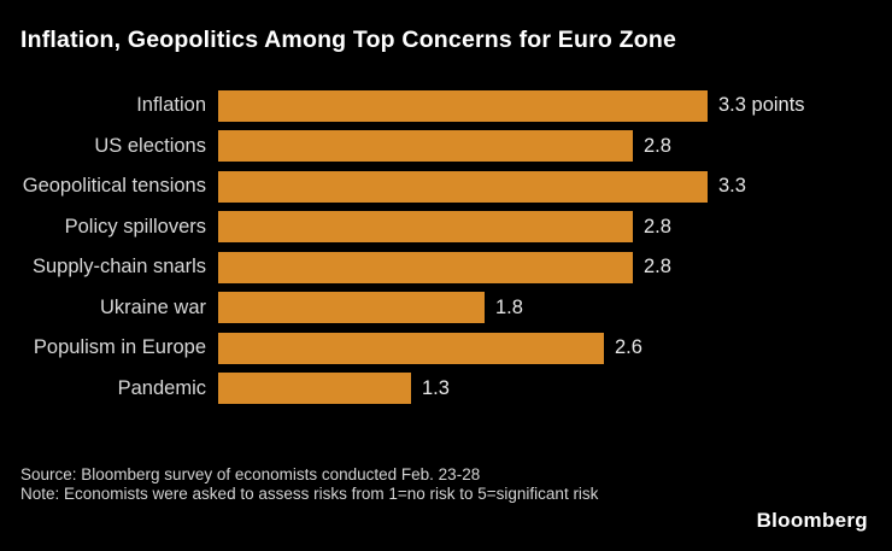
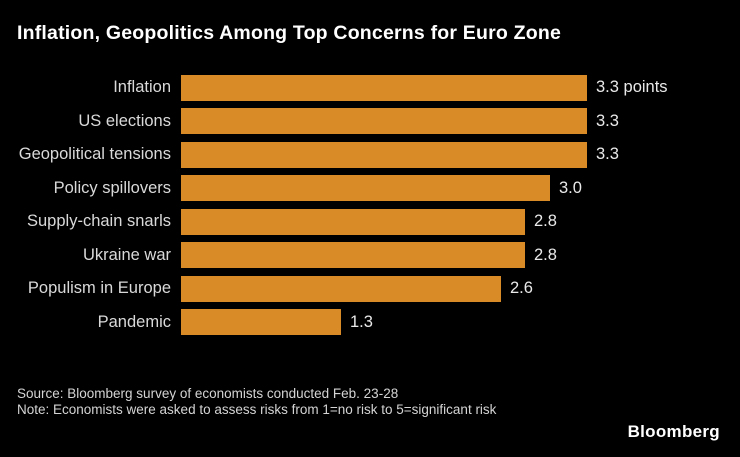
US elections: 2.8 -> 3.3
Policy spillovers: 2.8 -> 3.0
Ukraine war: 1.8 -> 2.8
